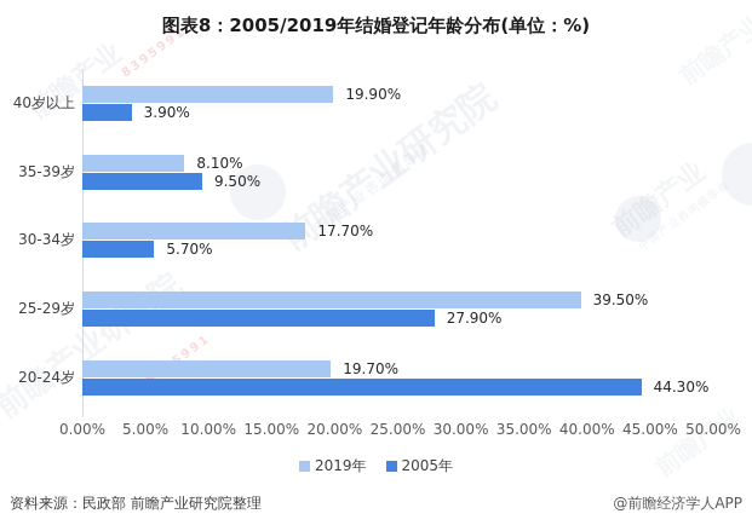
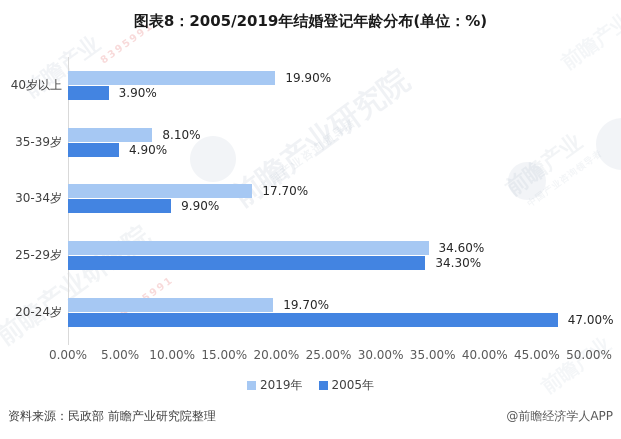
2005年/35-39岁: 9.50% -> 4.90%
2005年/30-34岁: 5.70% -> 9.90%
2019年/25-29岁: 39.50% -> 34.60%
2005年/25-29岁: 27.90% -> 34.30%
2005年/20-24岁: 44.30% -> 47.00%
